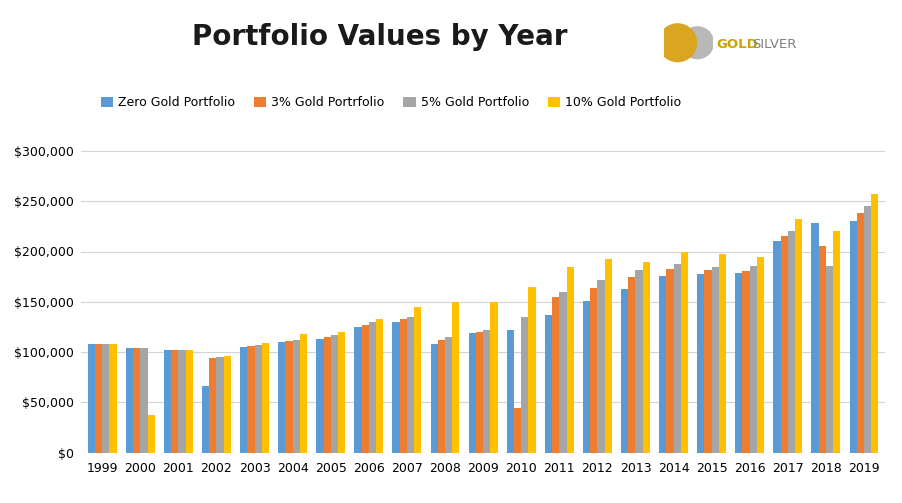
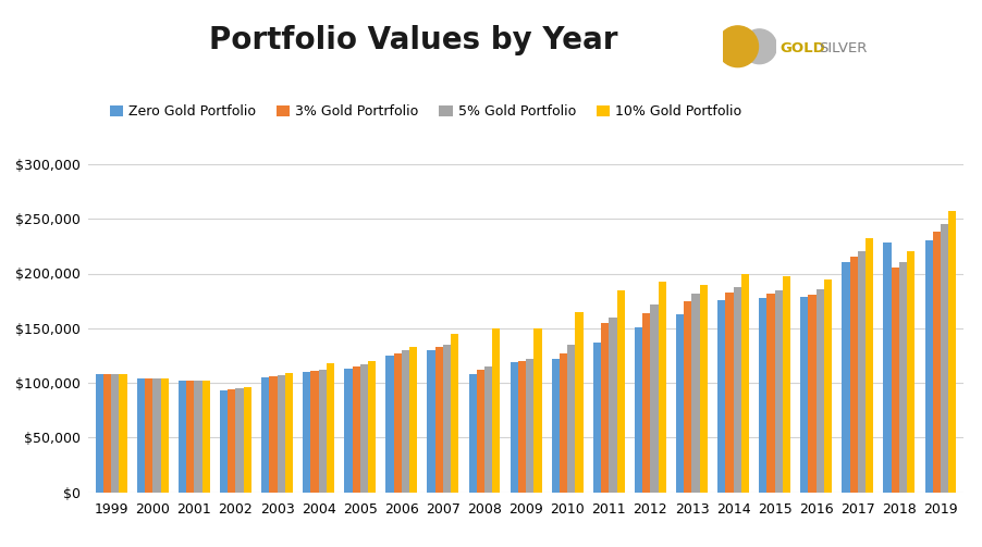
10% Gold Portfolio/2000: $37,000 -> $104,000
Zero Gold Portfolio/2002: $66,000 -> $93,000
3% Gold Portrfolio/2010: $44,000 -> $127,000
5% Gold Portfolio/2018: $186,000 -> $210,000
